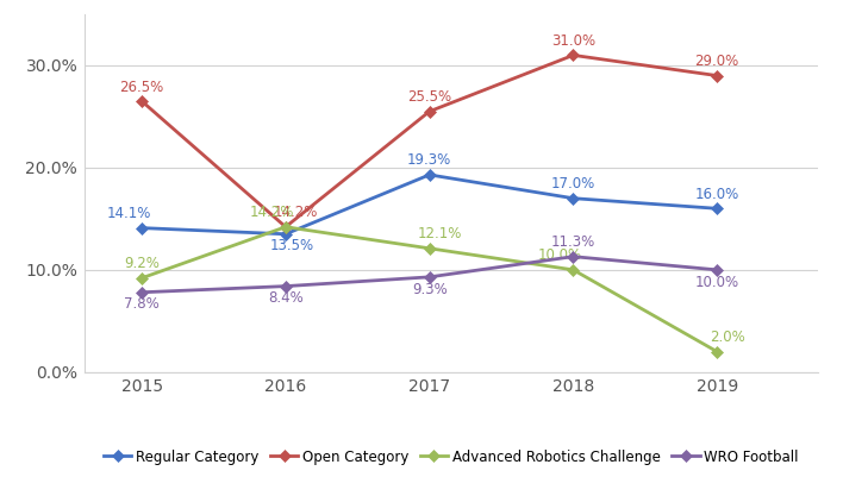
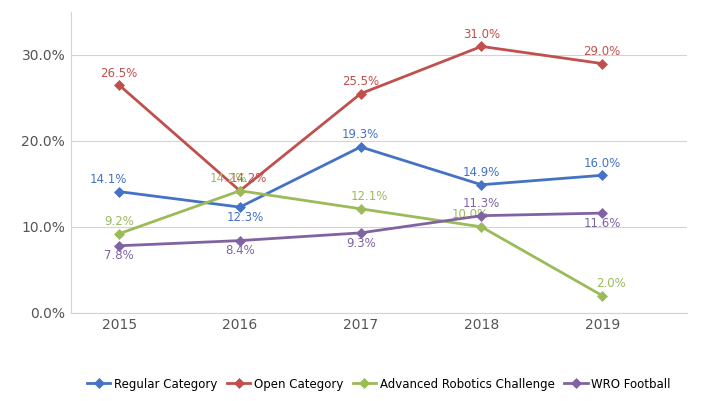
Regular Category/2016: 13.5% -> 12.3%
Regular Category/2018: 17.0% -> 14.9%
WRO Football/2019: 10.0% -> 11.6%
